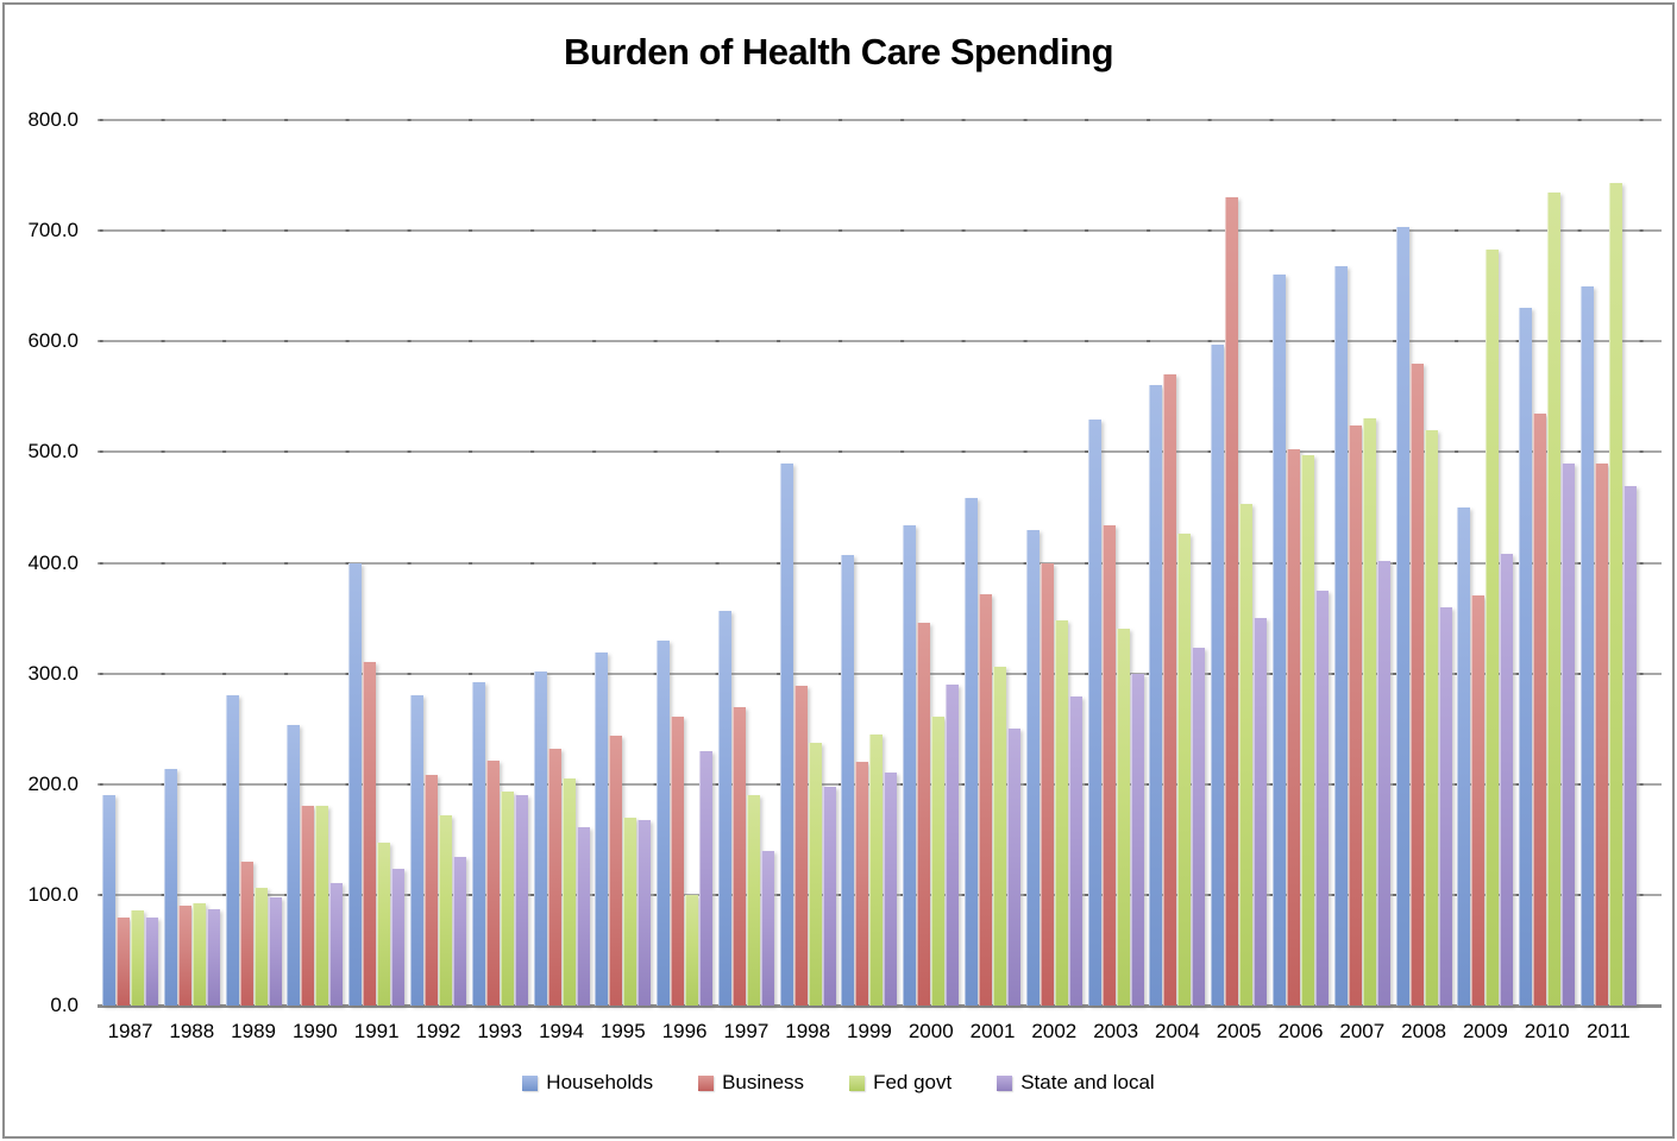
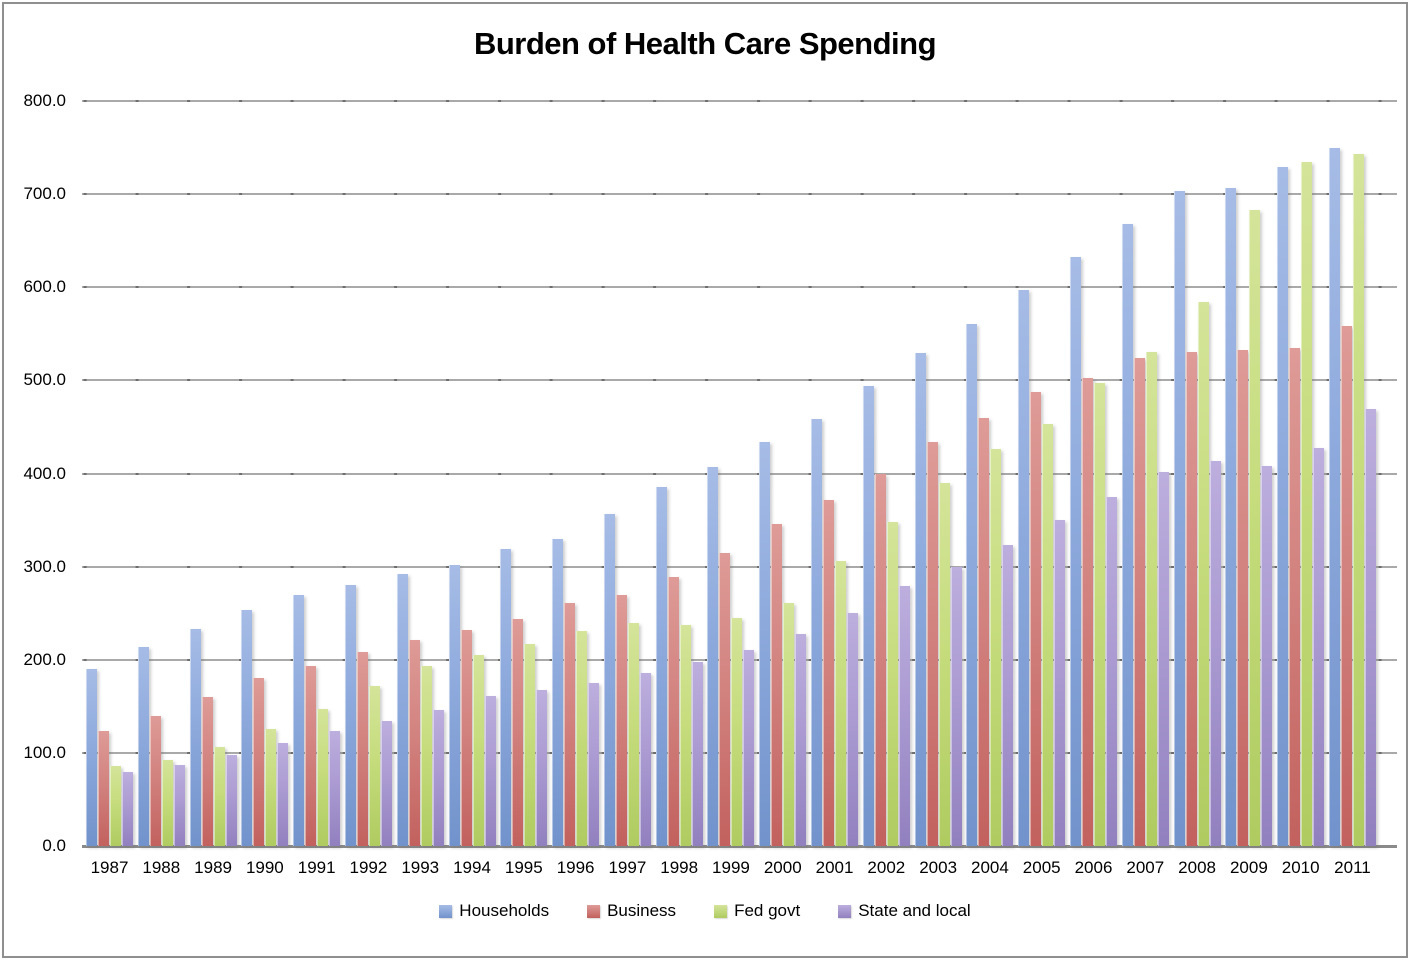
Business/1987: 80 -> 120
Business/1988: 90 -> 140
Households/1989: 280 -> 230
Business/1989: 130 -> 160
Fed govt/1990: 180 -> 130
Households/1991: 400 -> 270
Business/1991: 310 -> 190
State and local/1993: 190 -> 150
Fed govt/1995: 170 -> 220
Fed govt/1996: 100 -> 230
State and local/1996: 230 -> 180
Fed govt/1997: 190 -> 240
State and local/1997: 140 -> 190
Households/1998: 490 -> 380
Business/1999: 220 -> 320
State and local/2000: 290 -> 230
Households/2002: 430 -> 490
Fed govt/2003: 340 -> 390
Business/2004: 570 -> 460
Business/2005: 730 -> 490
Households/2006: 660 -> 630
Business/2008: 580 -> 530
Fed govt/2008: 520 -> 580
State and local/2008: 360 -> 410
Households/2009: 450 -> 710
Business/2009: 370 -> 530
Households/2010: 630 -> 730
State and local/2010: 490 -> 430
Households/2011: 650 -> 750
Business/2011: 490 -> 560
